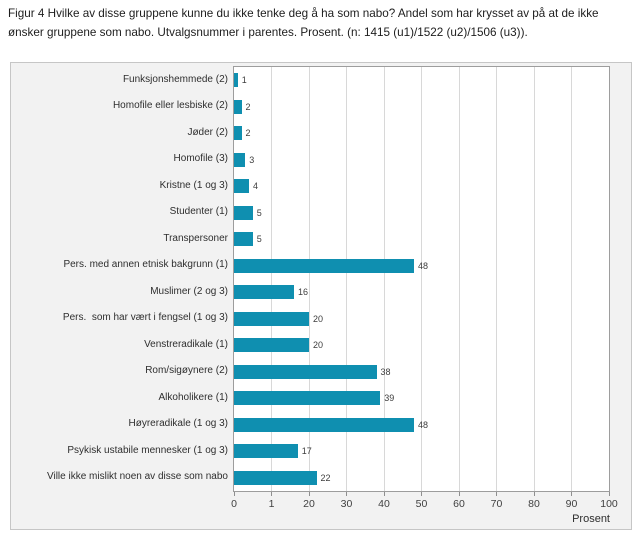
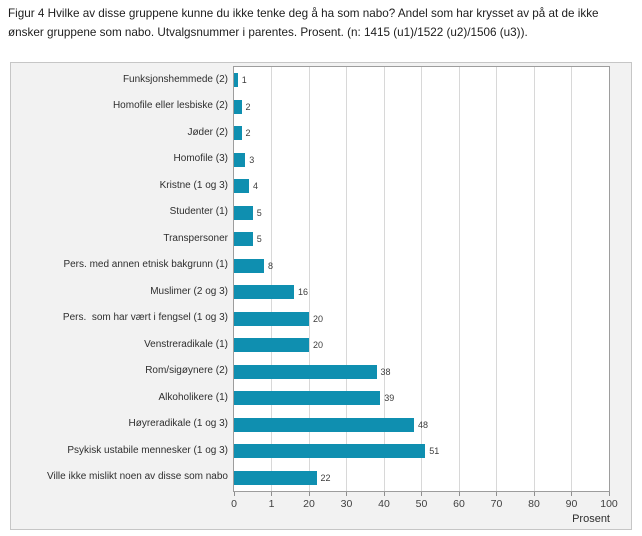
Pers. med annen etnisk bakgrunn (1): 48 -> 8
Psykisk ustabile mennesker (1 og 3): 17 -> 51
